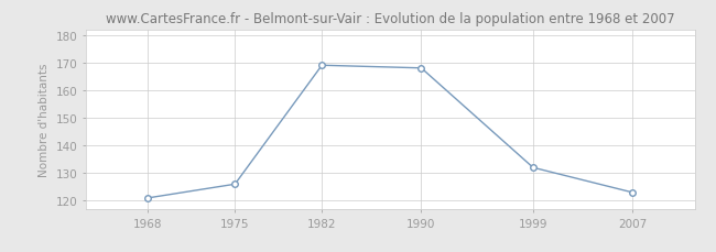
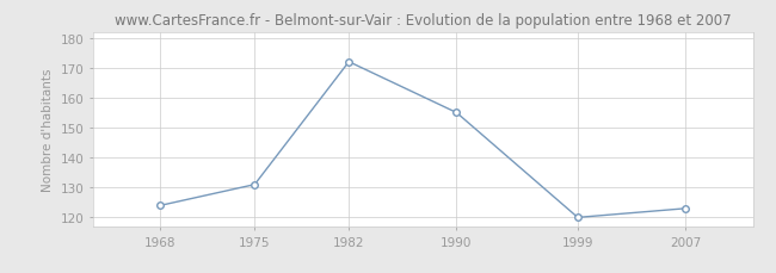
1968: 121 -> 124
1975: 126 -> 131
1982: 169 -> 172
1990: 168 -> 155
1999: 132 -> 120
